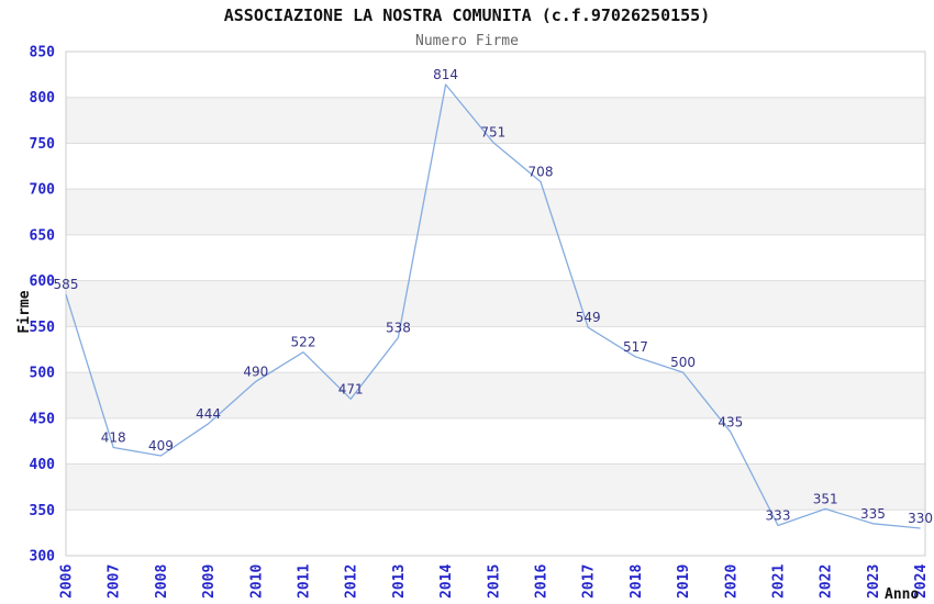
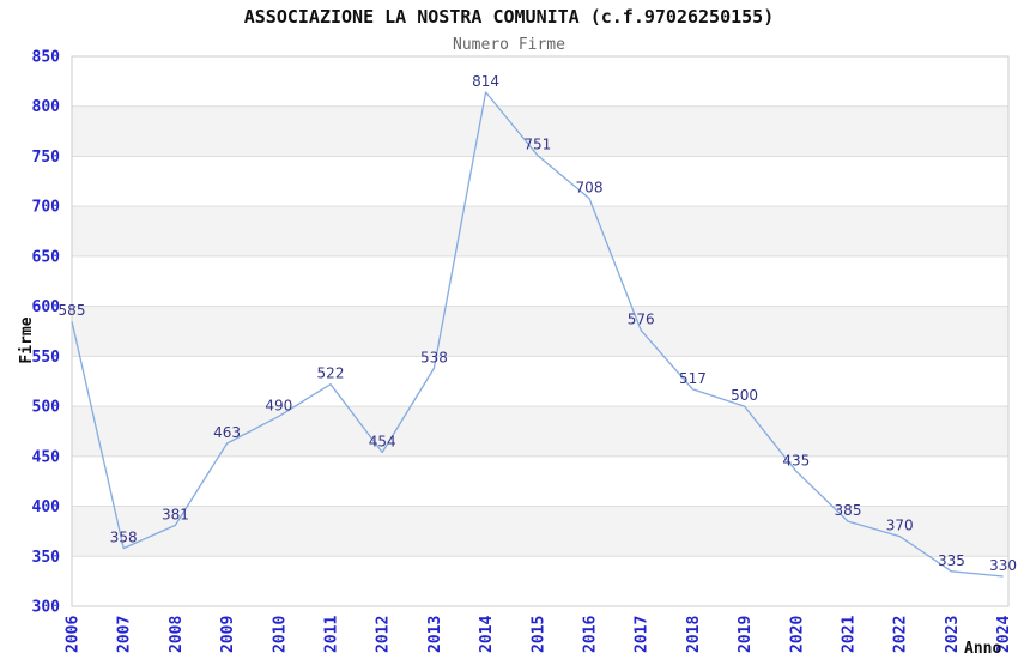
2007: 418 -> 358
2008: 409 -> 381
2009: 444 -> 463
2012: 471 -> 454
2017: 549 -> 576
2021: 333 -> 385
2022: 351 -> 370
